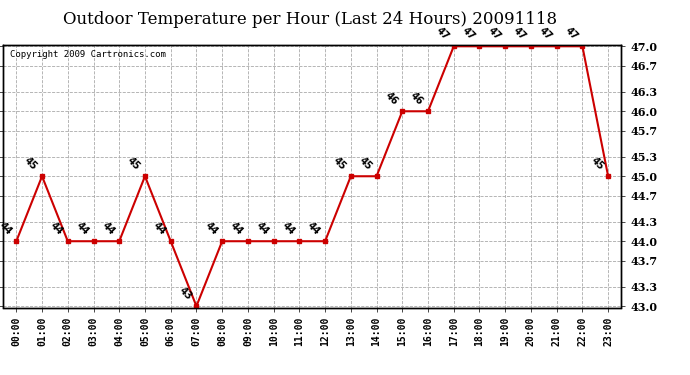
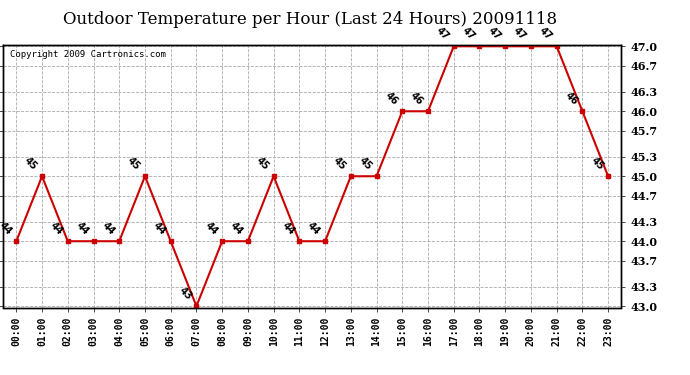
10:00: 44 -> 45
22:00: 47 -> 46
